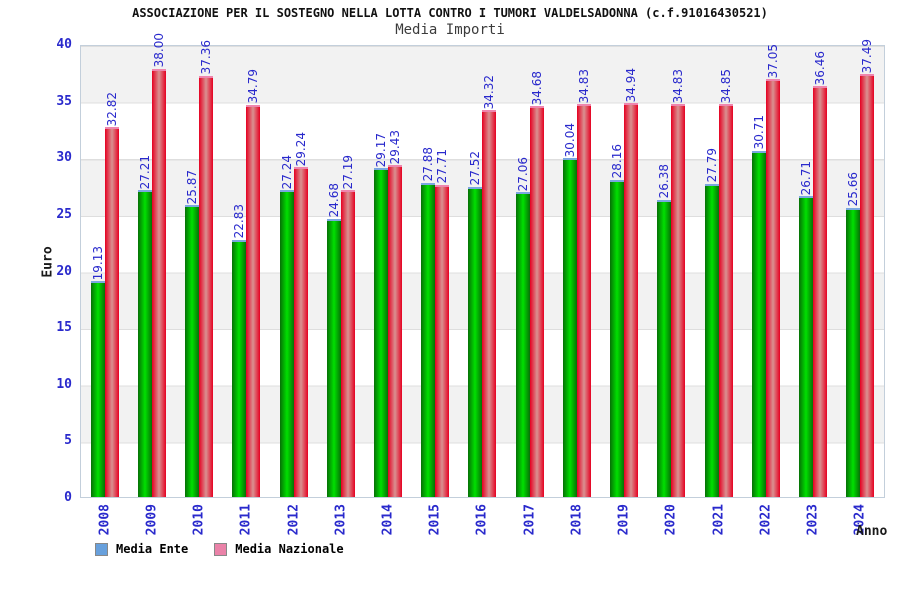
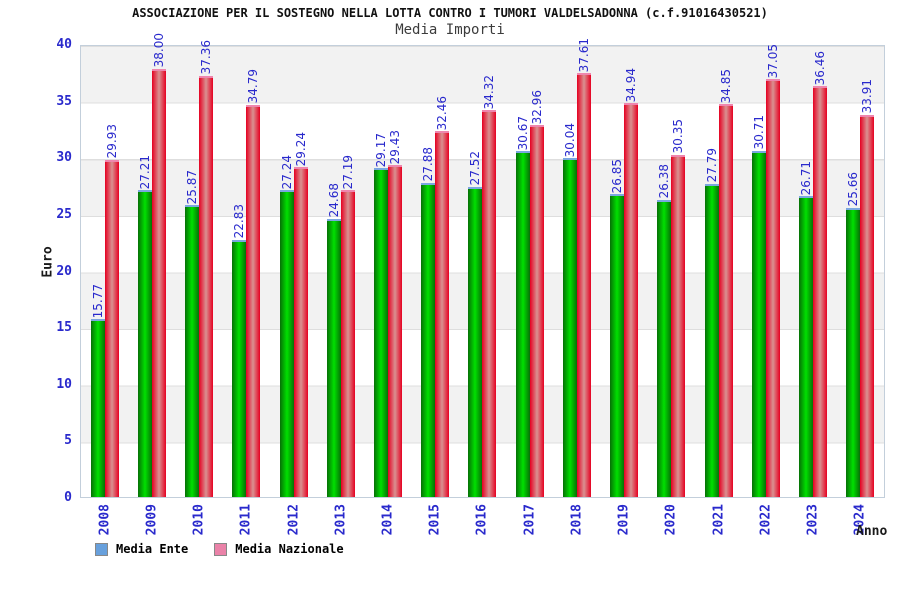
Media Ente/2008: 19.13 -> 15.77
Media Nazionale/2008: 32.82 -> 29.93
Media Nazionale/2015: 27.71 -> 32.46
Media Ente/2017: 27.06 -> 30.67
Media Nazionale/2017: 34.68 -> 32.96
Media Nazionale/2018: 34.83 -> 37.61
Media Ente/2019: 28.16 -> 26.85
Media Nazionale/2020: 34.83 -> 30.35
Media Nazionale/2024: 37.49 -> 33.91
